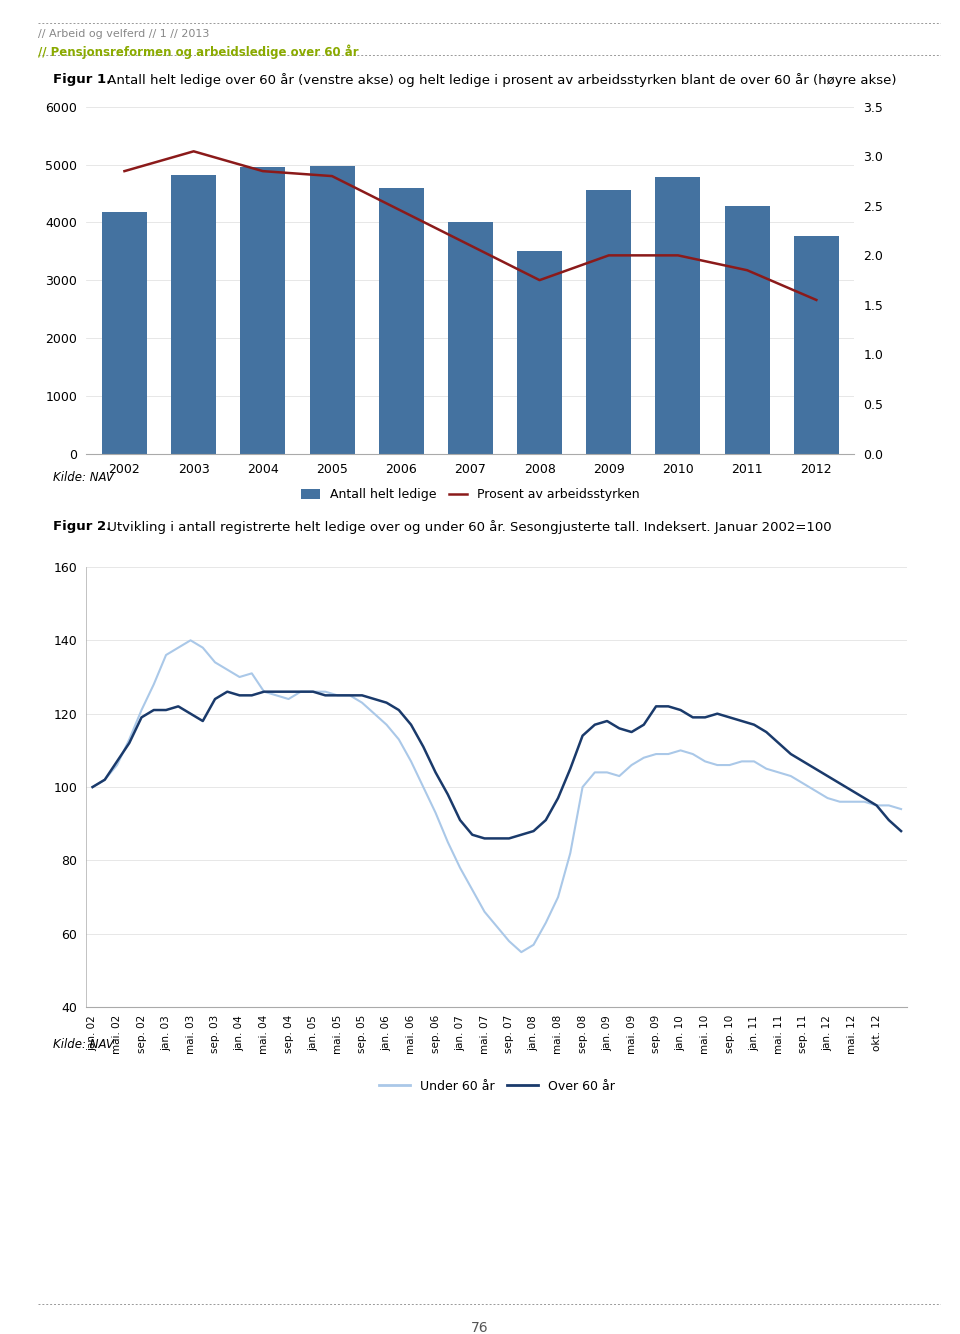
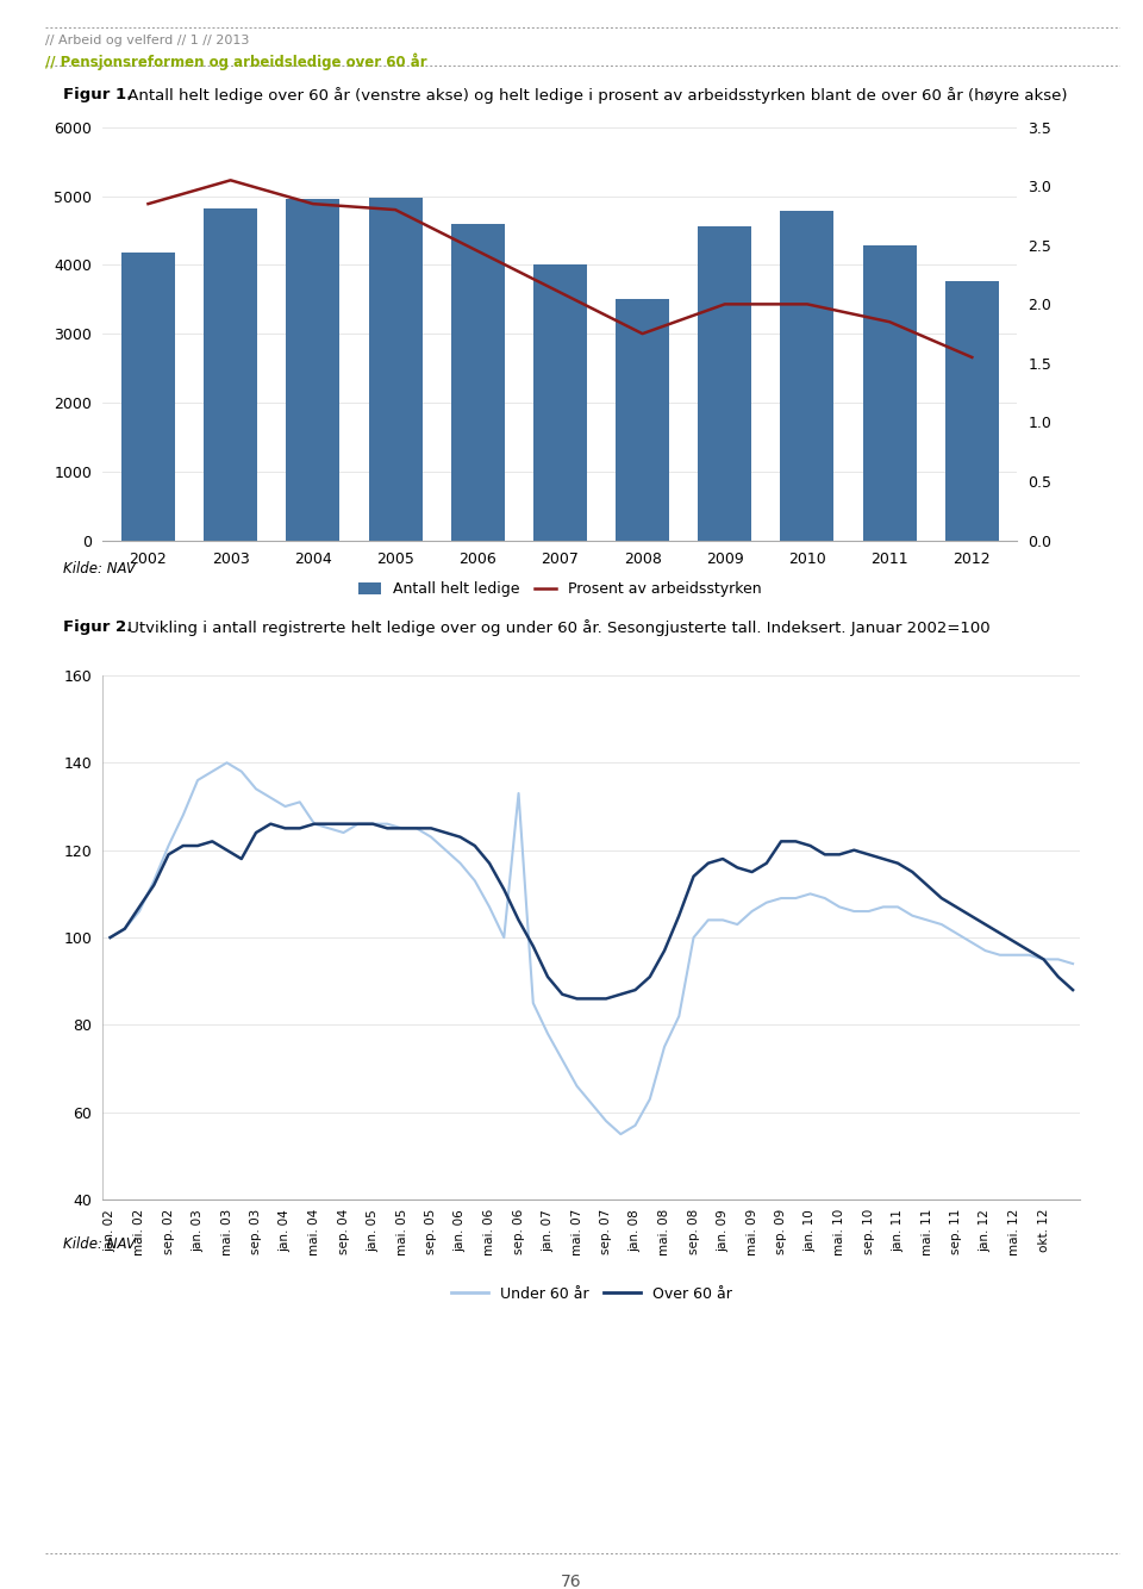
Under 60 år/sep. 06: 93 -> 133
Under 60 år/mai. 08: 70 -> 75
